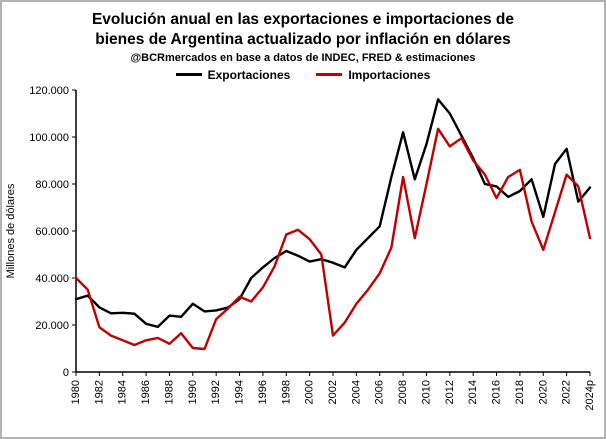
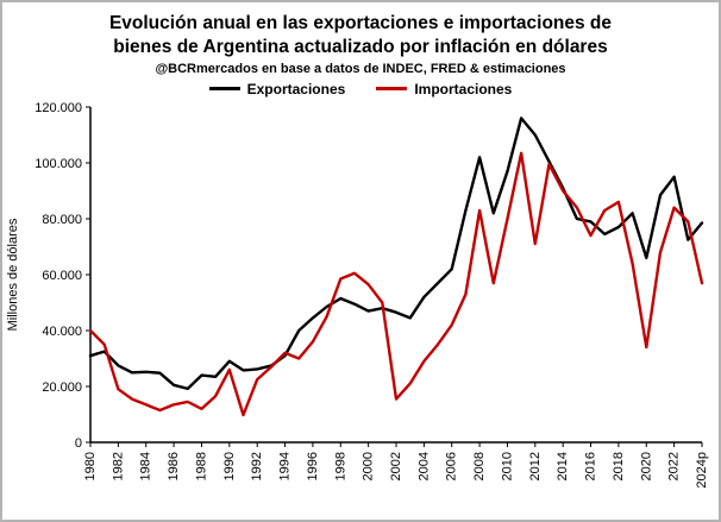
Importaciones/1990: 10000 -> 26000
Importaciones/2012: 96000 -> 71000
Importaciones/2020: 52000 -> 34000
